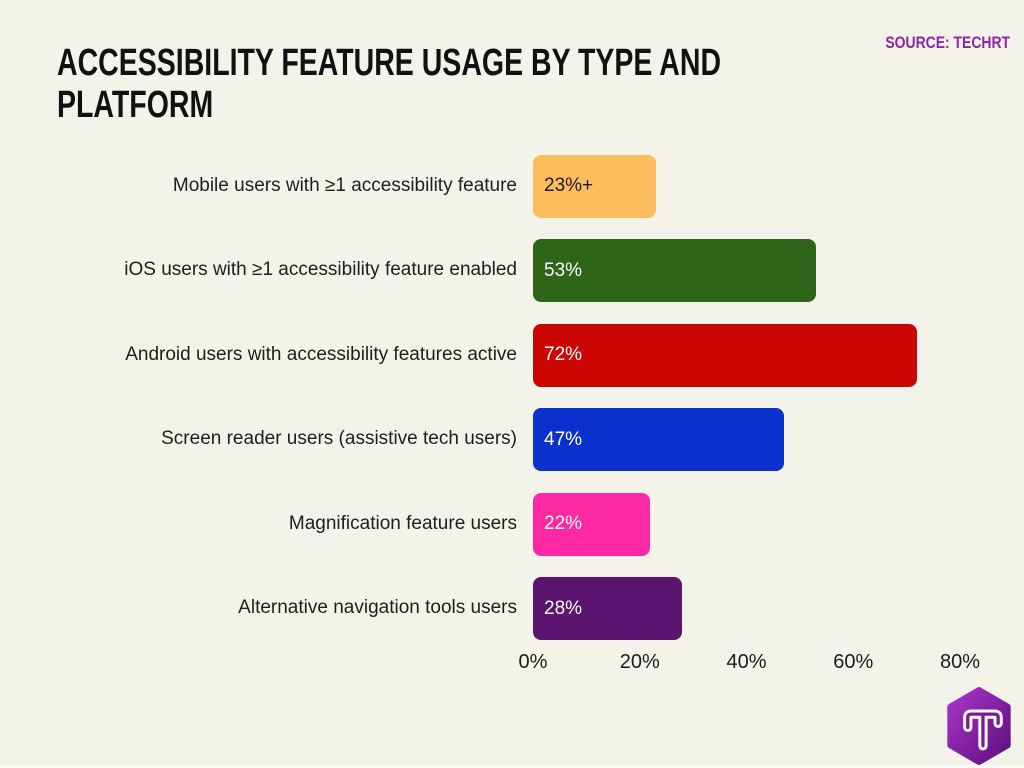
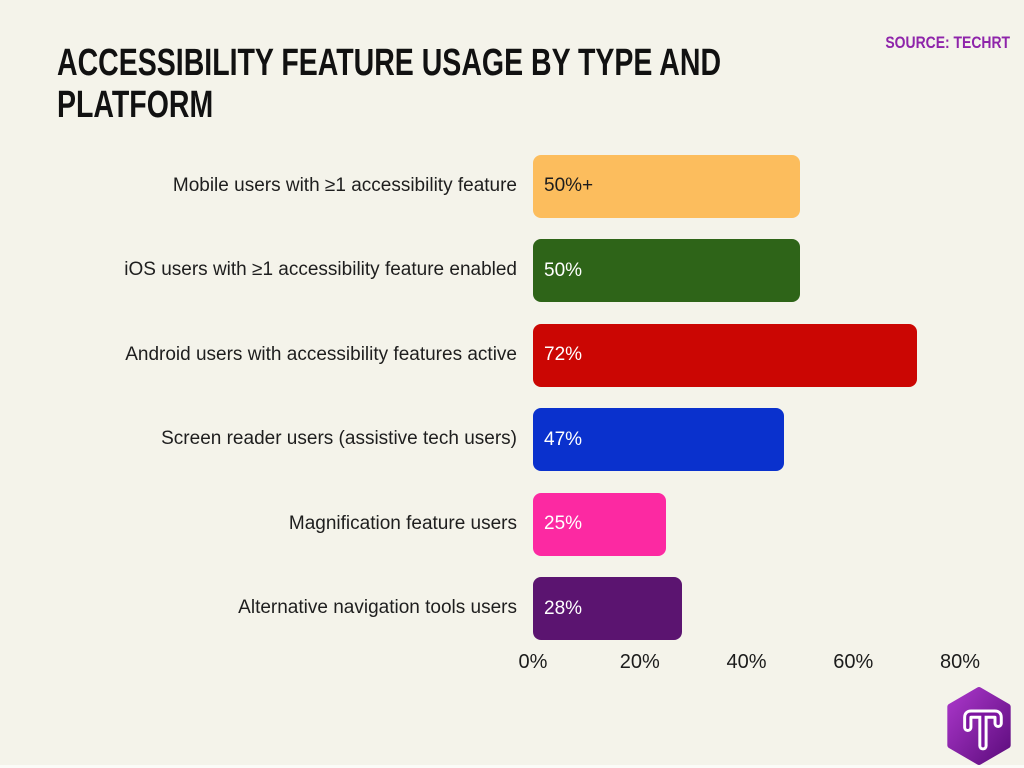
Mobile users with ≥1 accessibility feature: 23 -> 50
iOS users with ≥1 accessibility feature enabled: 53% -> 50%
Magnification feature users: 22% -> 25%
